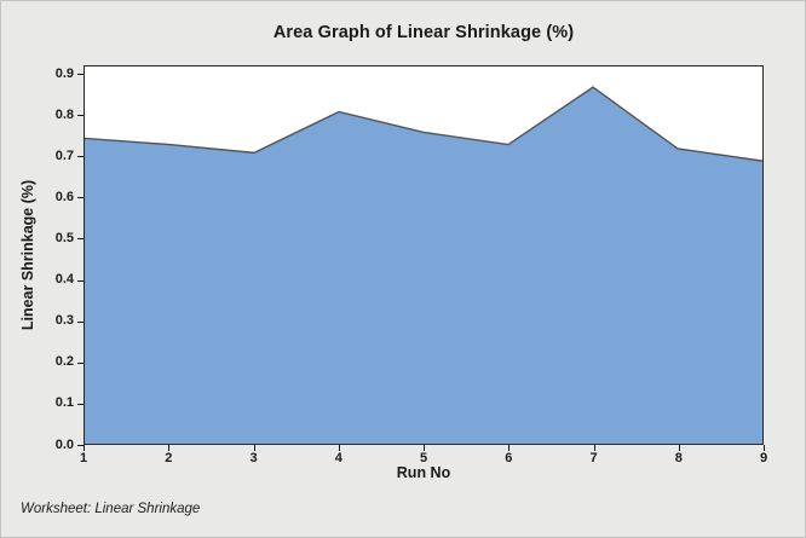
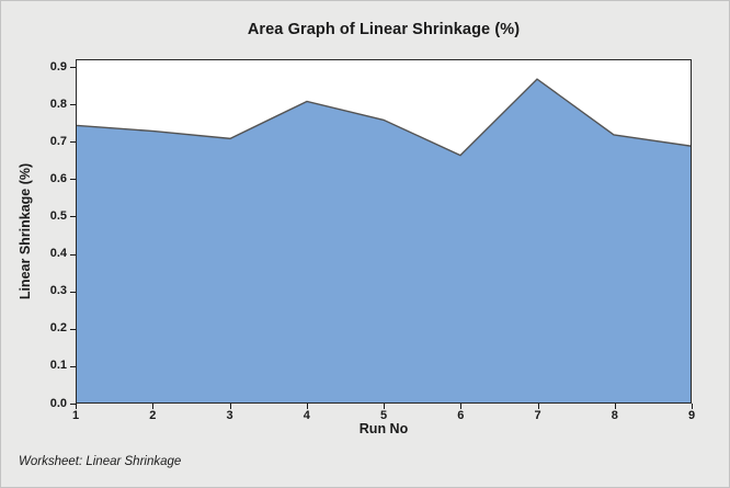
6: 0.73 -> 0.67
